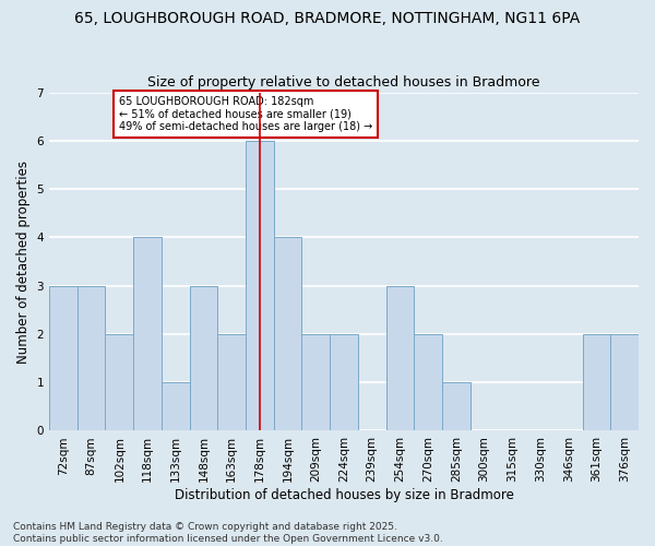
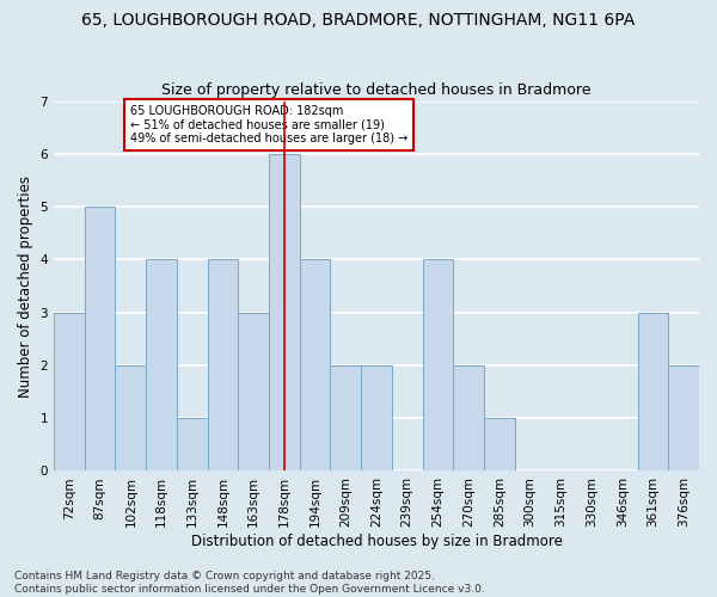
87sqm: 3 -> 5
148sqm: 3 -> 4
163sqm: 2 -> 3
254sqm: 3 -> 4
361sqm: 2 -> 3
